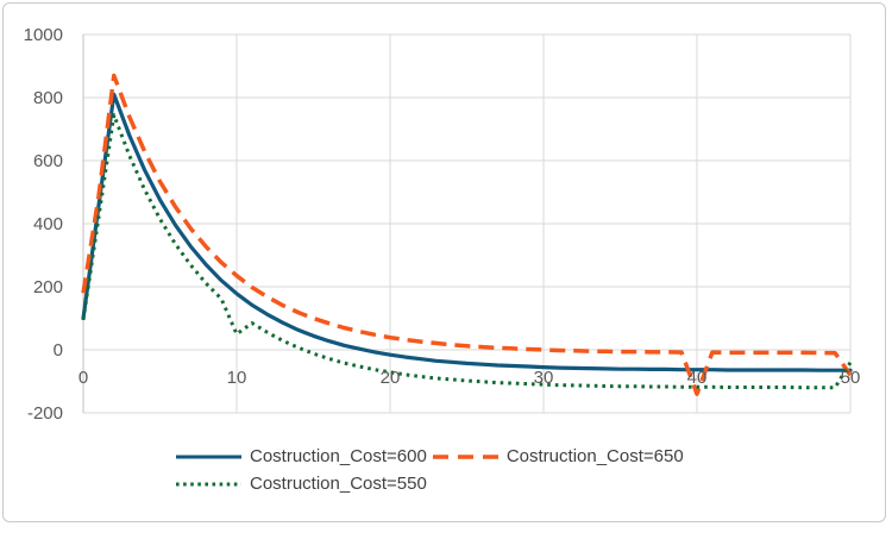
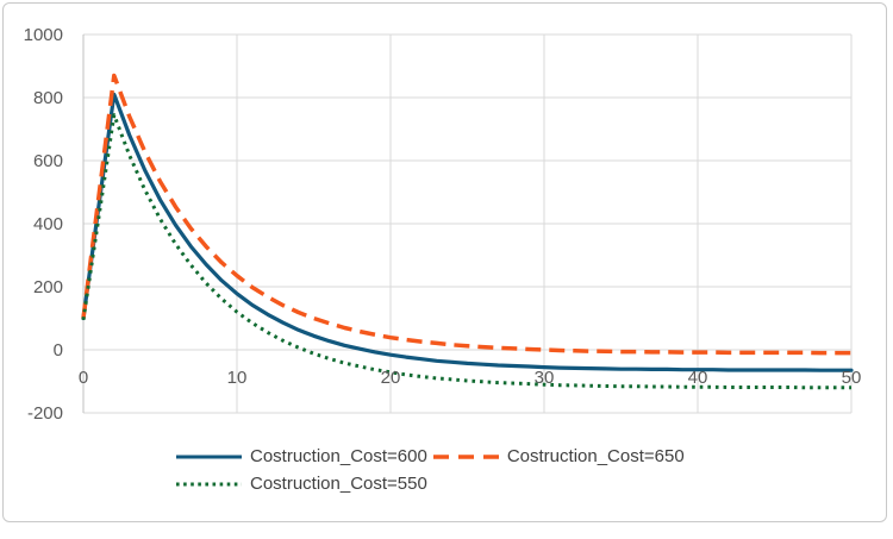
Costruction_Cost=650/0: 180 -> 100
Costruction_Cost=550/10: 50 -> 120
Costruction_Cost=650/40: -140 -> -10
Costruction_Cost=650/50: -80 -> -10
Costruction_Cost=550/50: -40 -> -120
